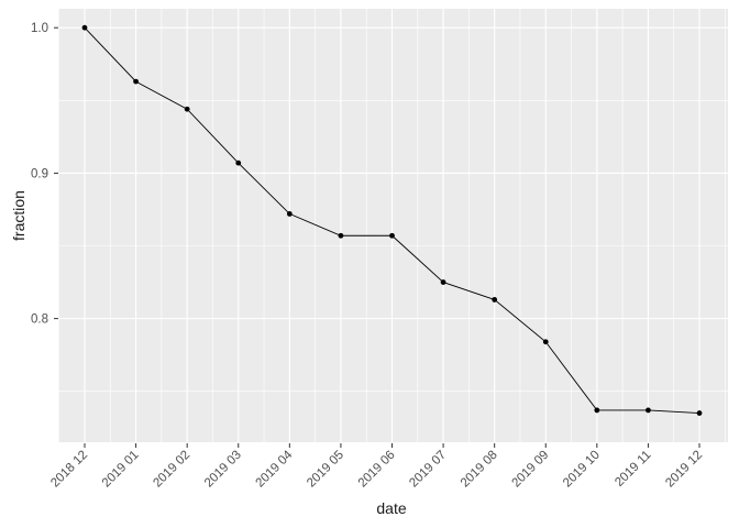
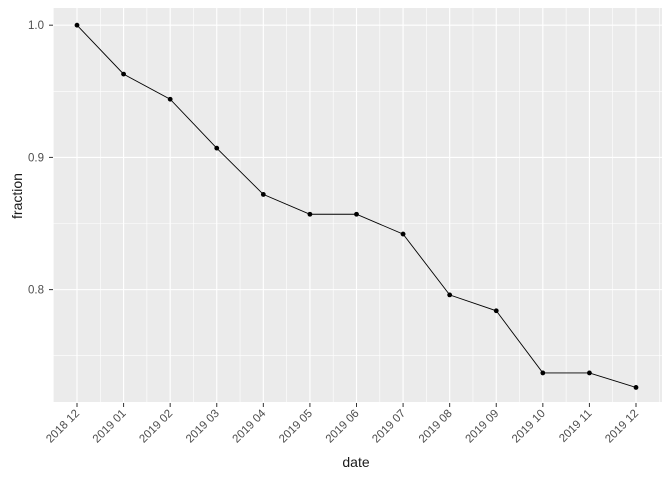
2019 07: 0.825 -> 0.842
2019 08: 0.813 -> 0.796
2019 12: 0.735 -> 0.726
